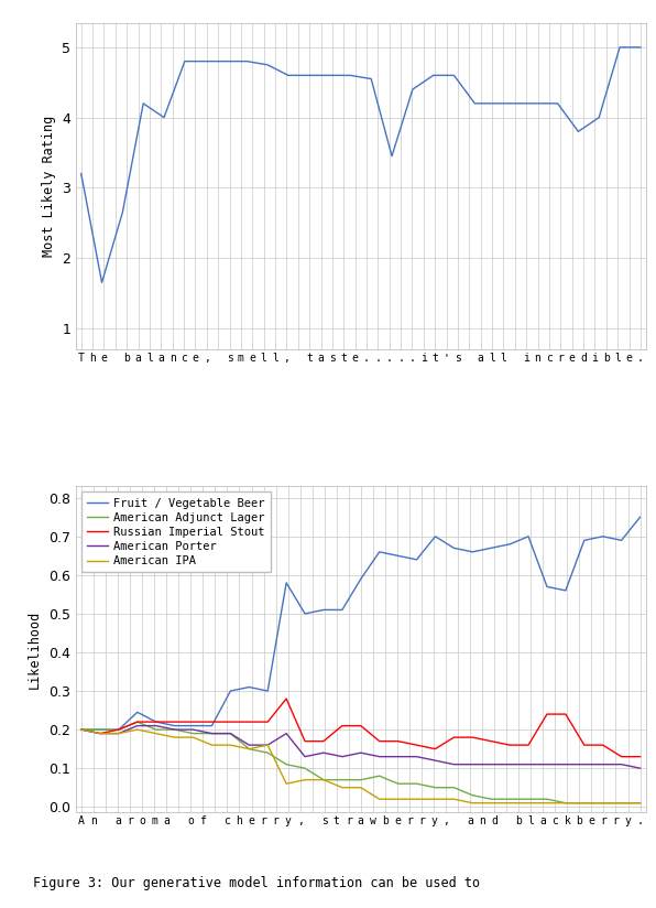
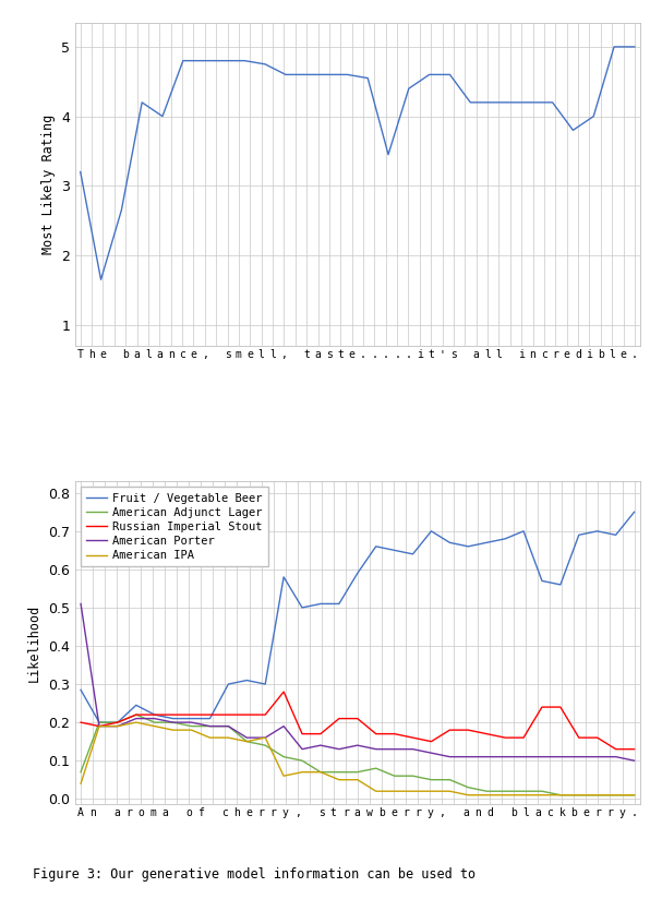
Fruit / Vegetable Beer/A: 0.200 -> 0.285
American Adjunct Lager/A: 0.20 -> 0.07
American Porter/A: 0.20 -> 0.51
American IPA/A: 0.20 -> 0.04
